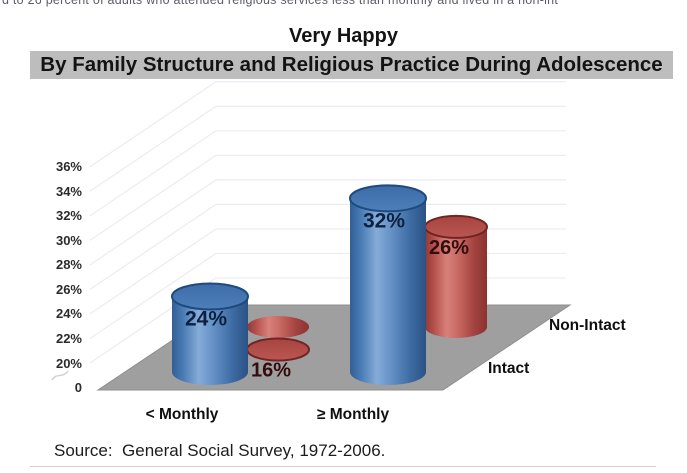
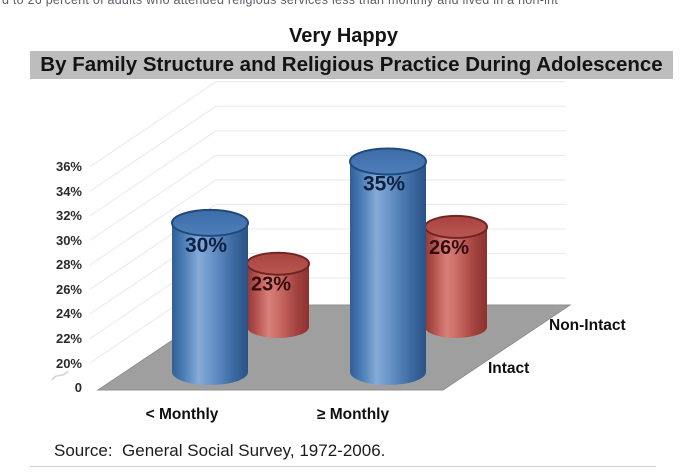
Non-Intact/< Monthly: 16% -> 23%
Intact/< Monthly: 24% -> 30%
Intact/≥ Monthly: 32% -> 35%
